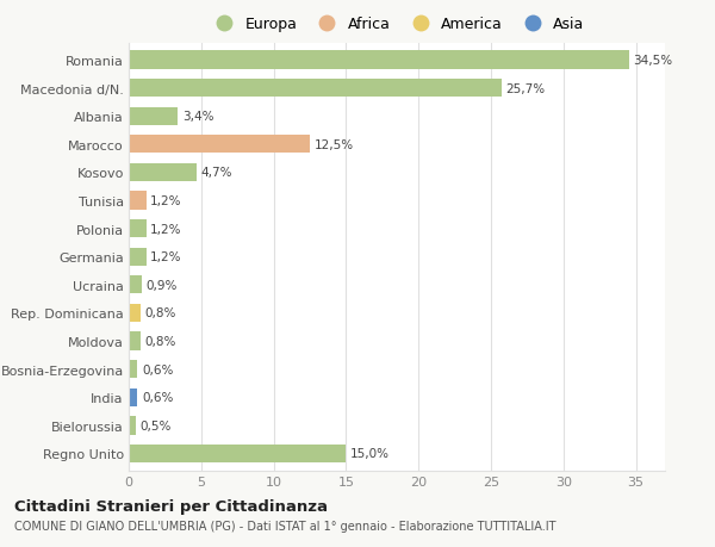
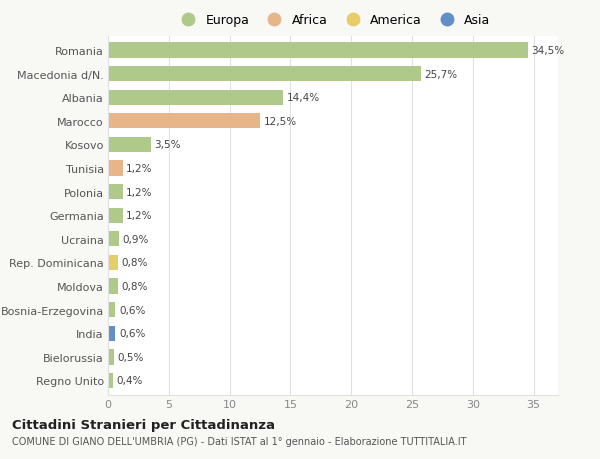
Albania: 3,4% -> 14,4%
Kosovo: 4,7% -> 3,5%
Regno Unito: 15,0% -> 0,4%
